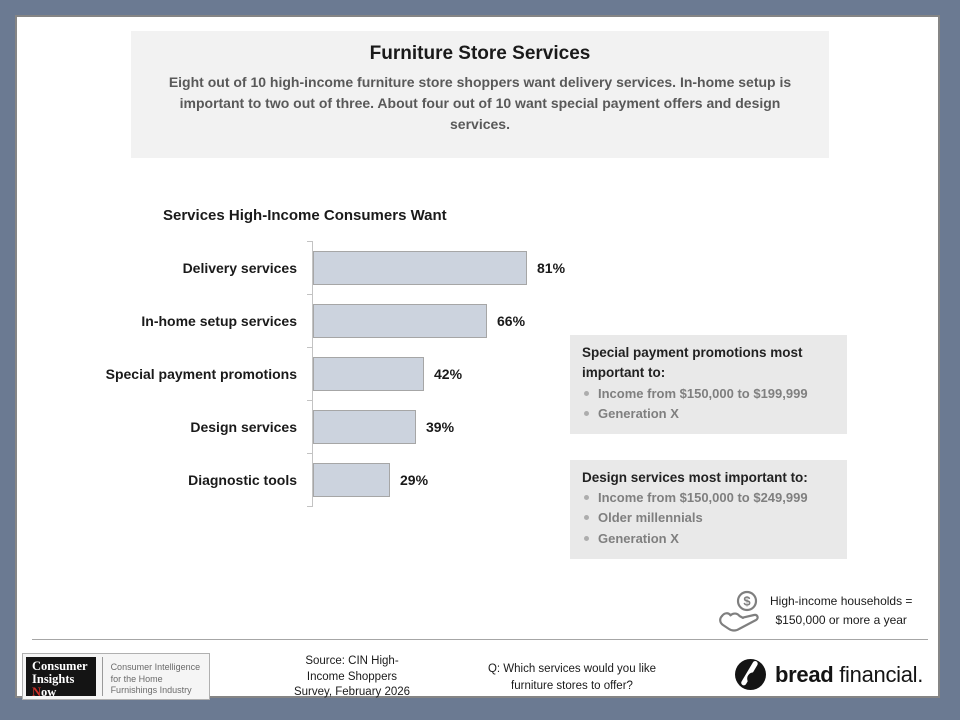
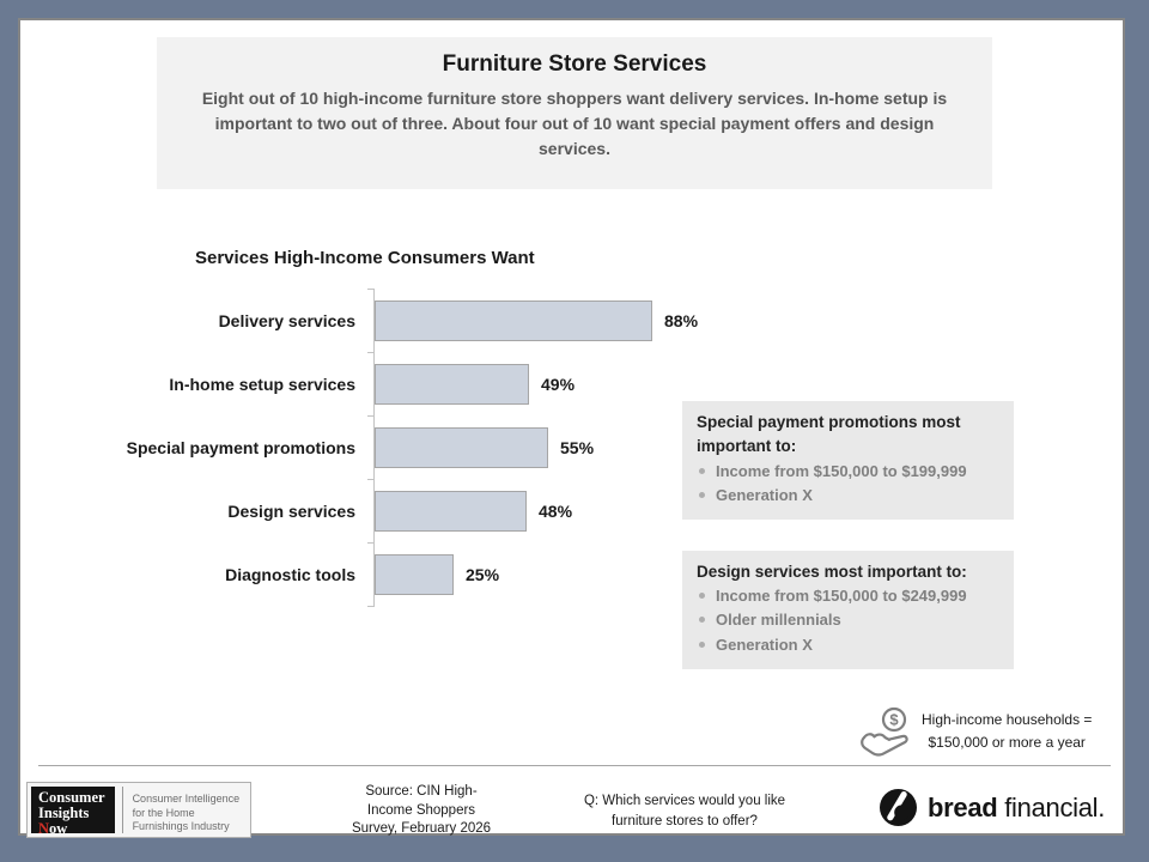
Delivery services: 81% -> 88%
In-home setup services: 66% -> 49%
Special payment promotions: 42% -> 55%
Design services: 39% -> 48%
Diagnostic tools: 29% -> 25%
